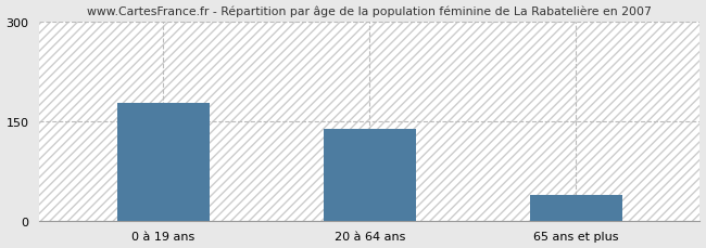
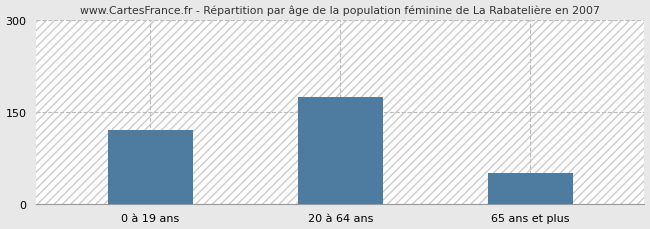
0 à 19 ans: 178 -> 120
20 à 64 ans: 138 -> 175
65 ans et plus: 38 -> 50
